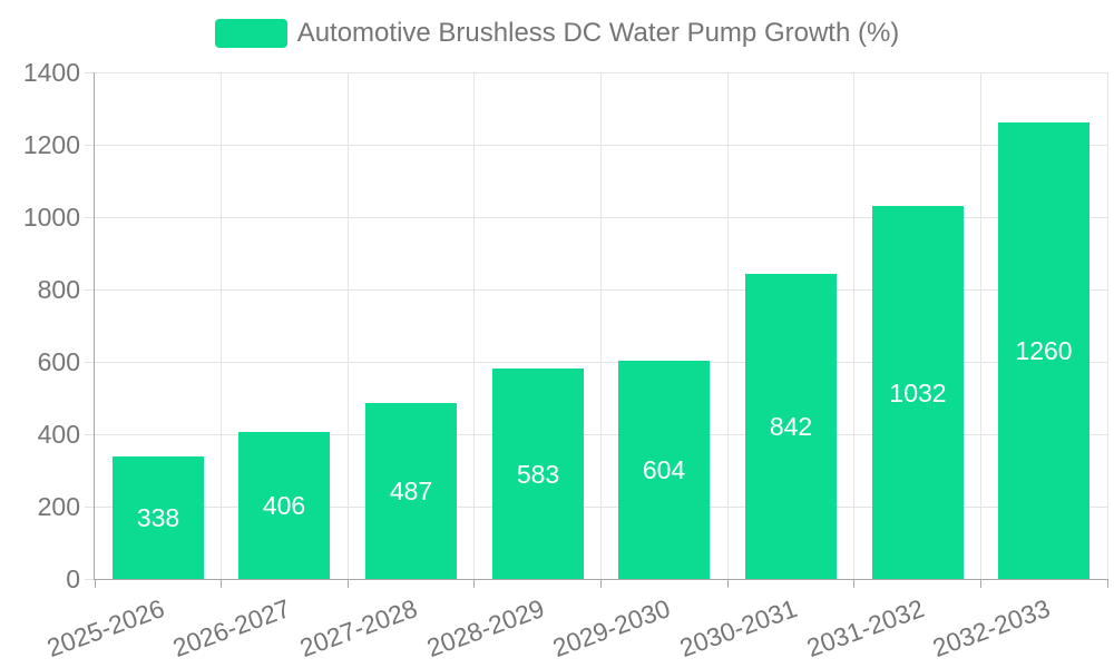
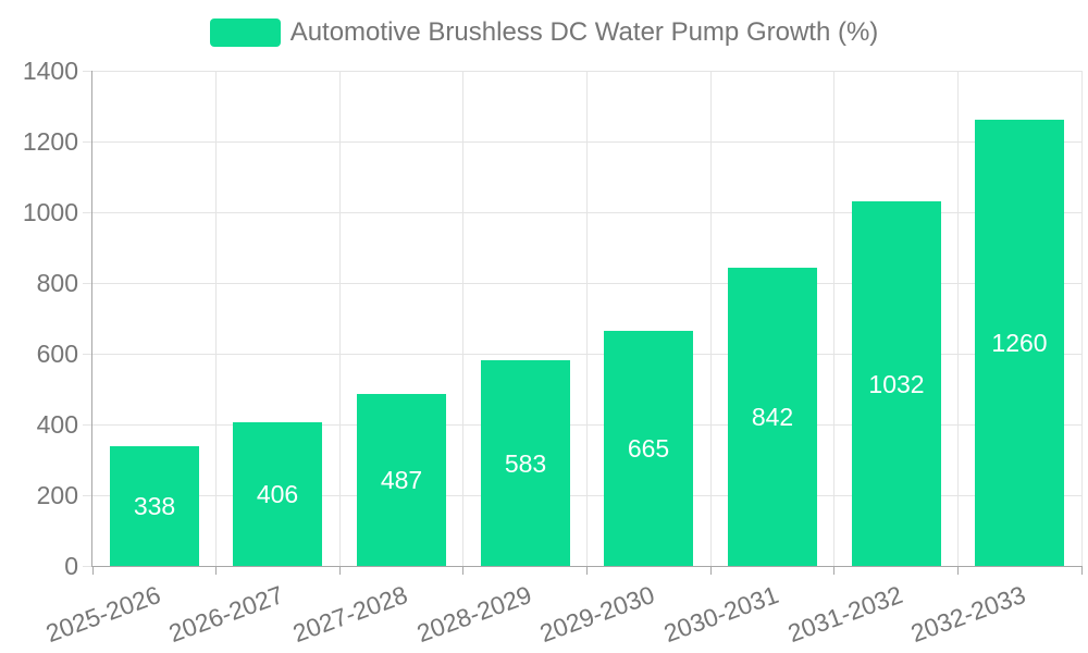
2029-2030: 604 -> 665
